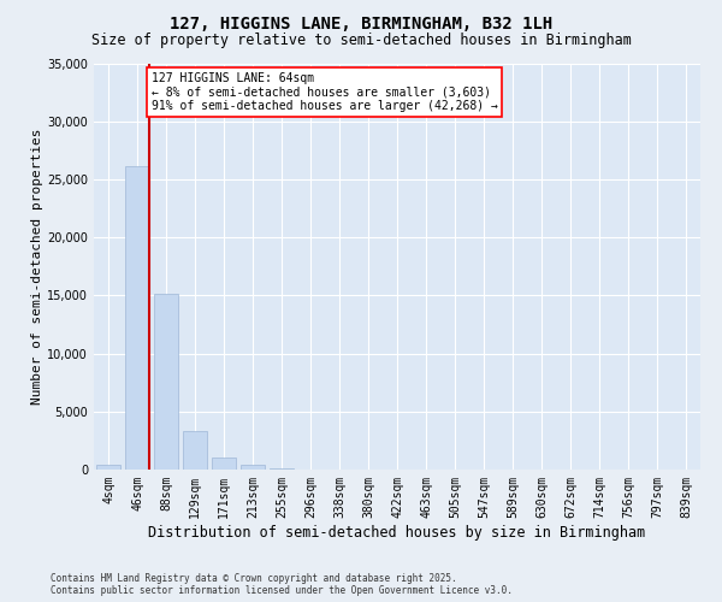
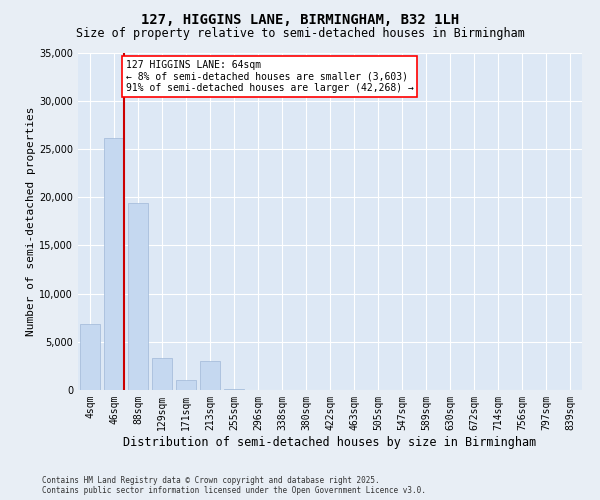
4sqm: 400 -> 6,800
88sqm: 15,100 -> 19,400
213sqm: 400 -> 3,000
